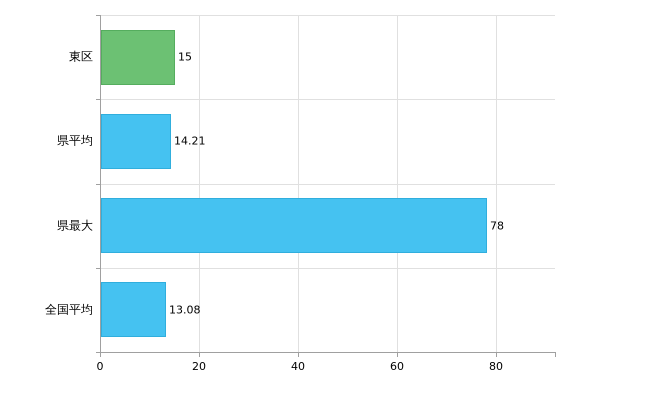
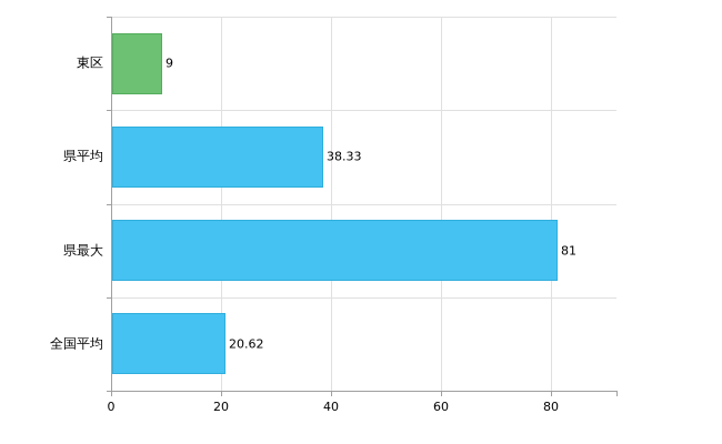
東区: 15 -> 9
県平均: 14.21 -> 38.33
県最大: 78 -> 81
全国平均: 13.08 -> 20.62
